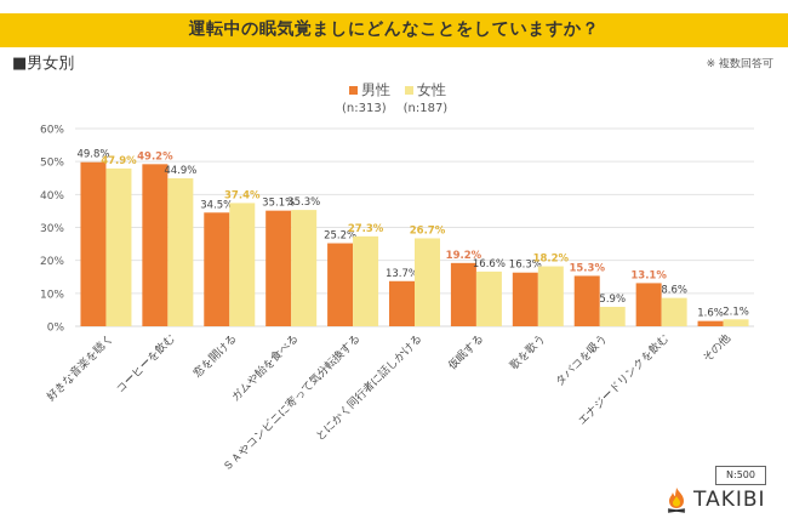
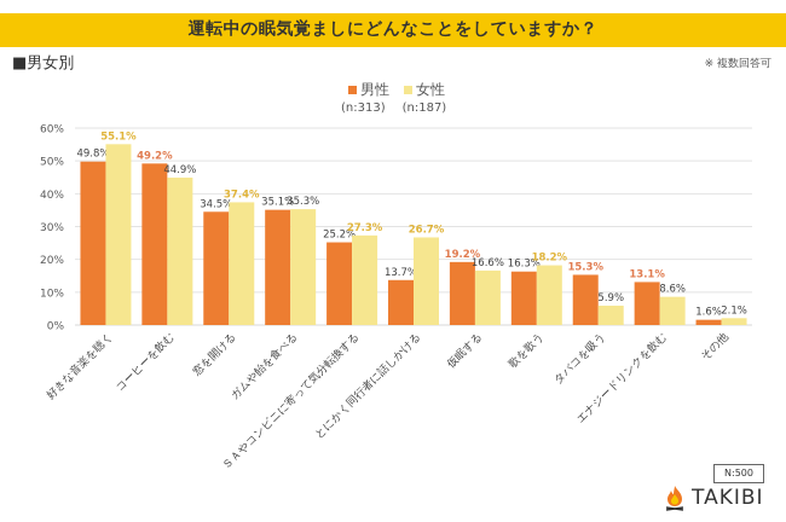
女性/好きな音楽を聴く: 47.9% -> 55.1%
